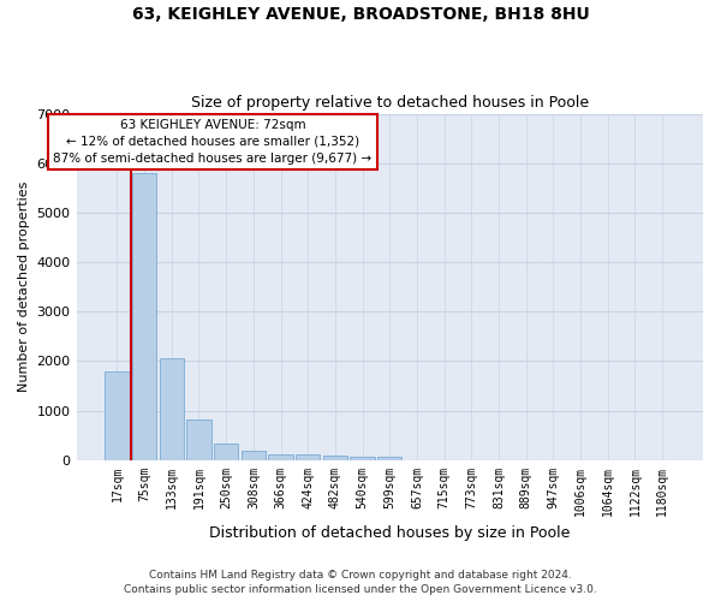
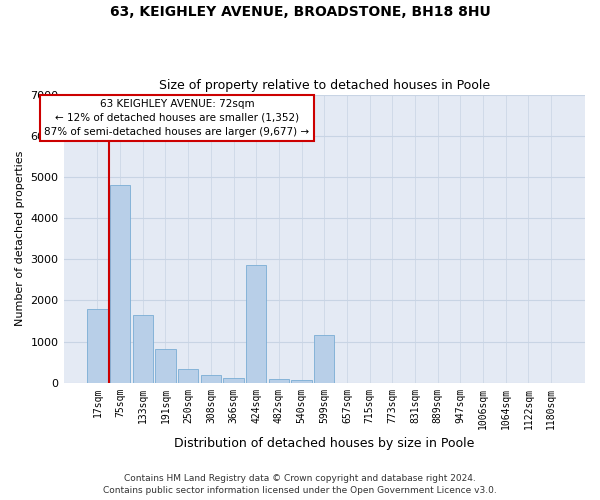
75sqm: 5800 -> 4800
133sqm: 2060 -> 1650
424sqm: 100 -> 2850
599sqm: 60 -> 1150
